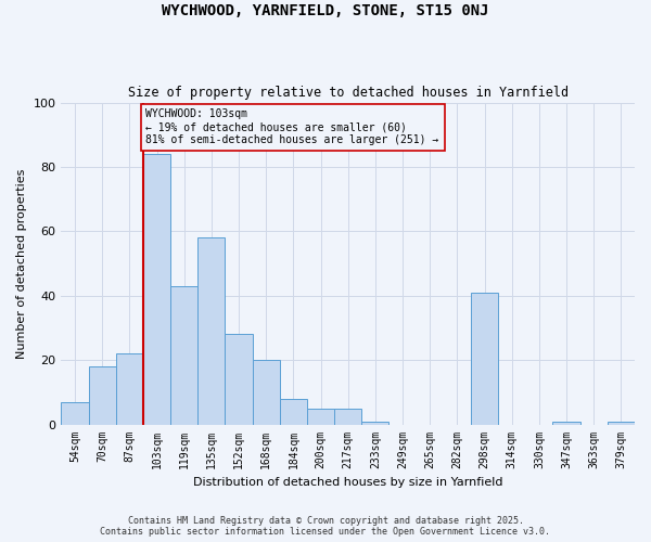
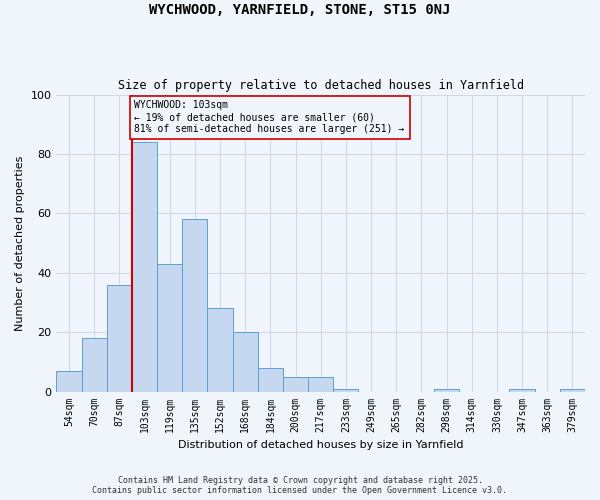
87sqm: 22 -> 36
298sqm: 41 -> 1
